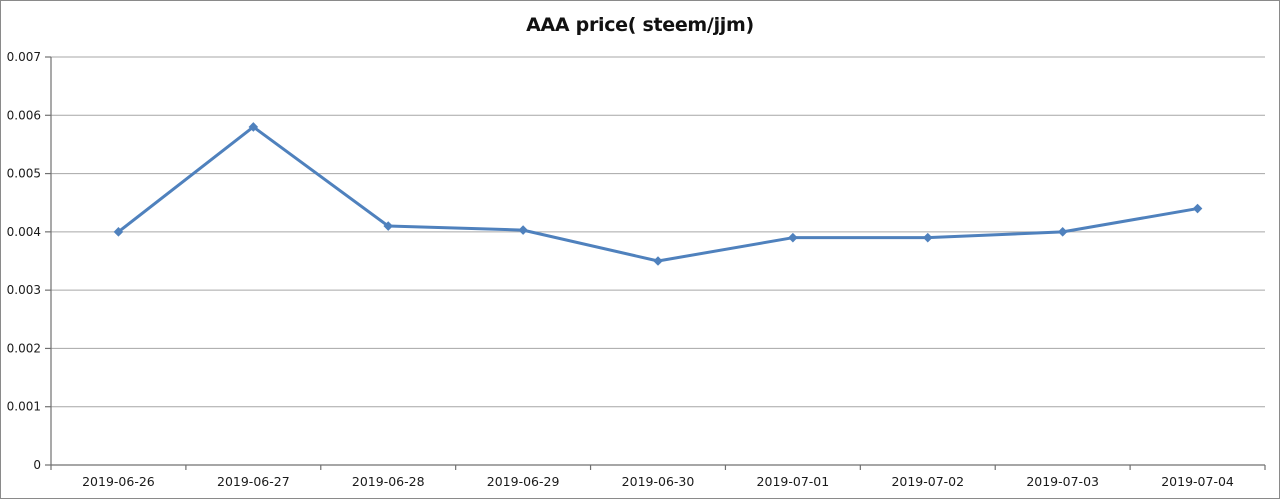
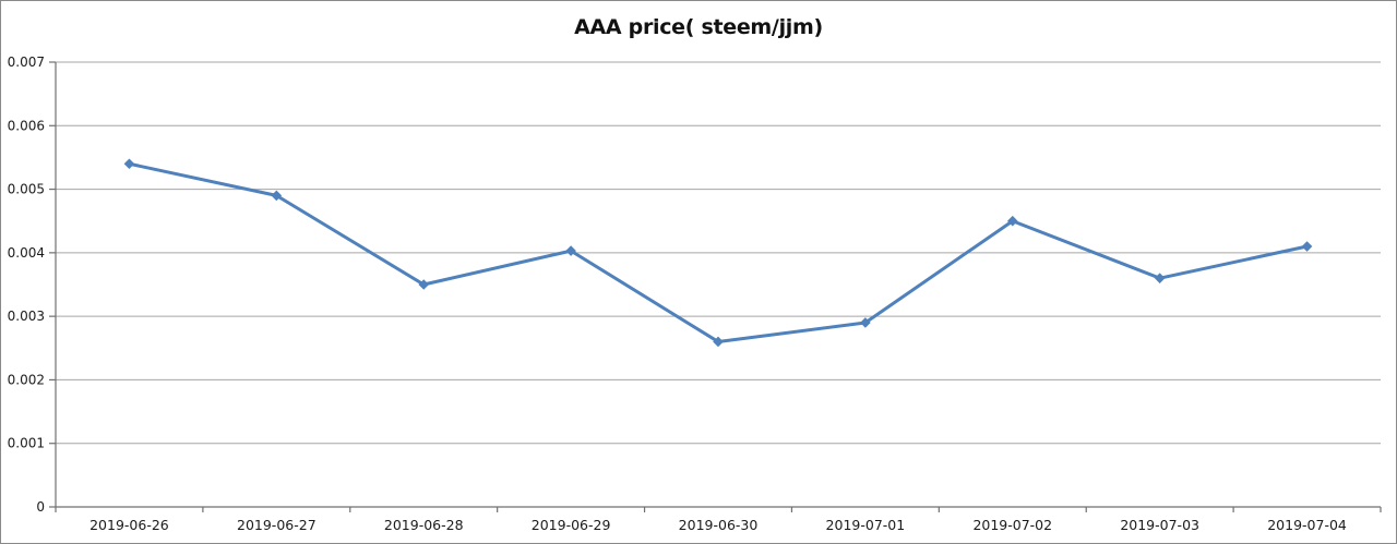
2019-06-26: 0.0040 -> 0.0054
2019-06-27: 0.0058 -> 0.0049
2019-06-28: 0.0041 -> 0.0035
2019-06-30: 0.0035 -> 0.0026
2019-07-01: 0.0039 -> 0.0029
2019-07-02: 0.0039 -> 0.0045
2019-07-03: 0.0040 -> 0.0036
2019-07-04: 0.0044 -> 0.0041
